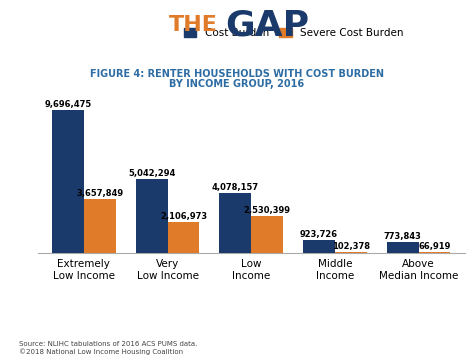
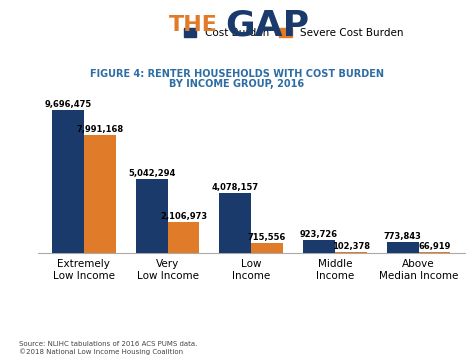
Severe Cost Burden/Extremely Low Income: 3,657,849 -> 7,991,168
Severe Cost Burden/Low Income: 2,530,399 -> 715,556
